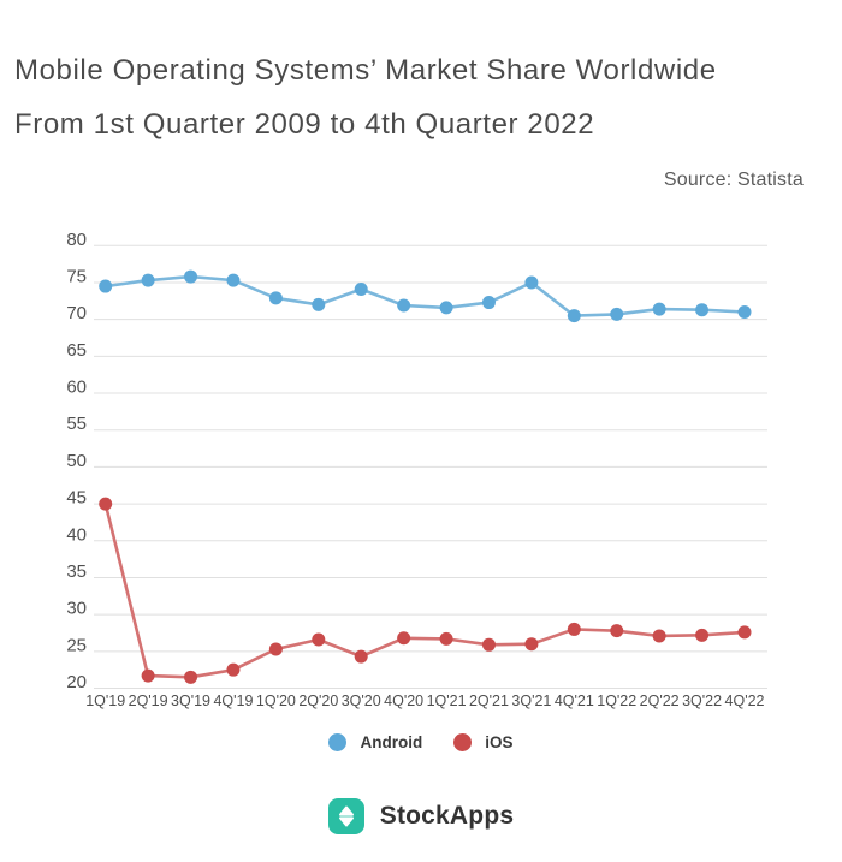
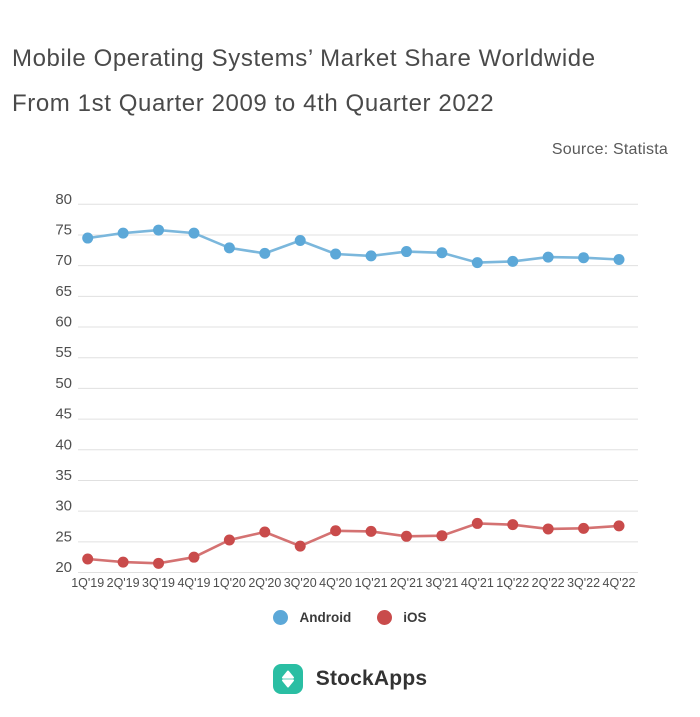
iOS/1Q'19: 45 -> 22
Android/3Q'21: 75 -> 72
